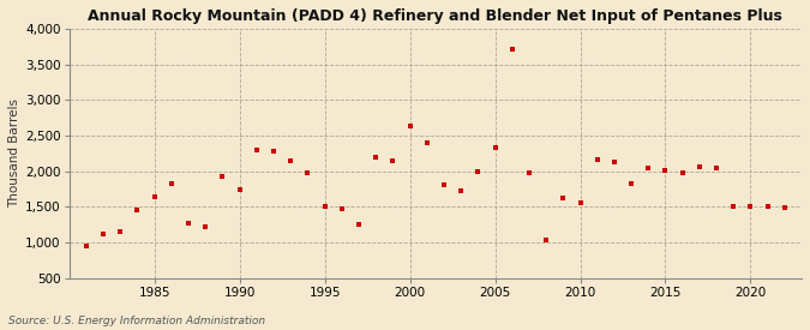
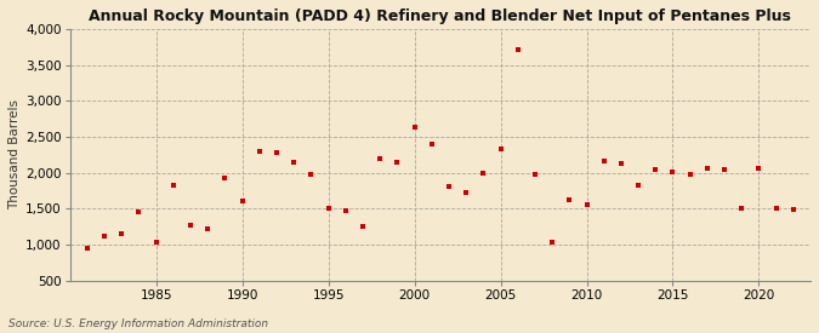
1985: 1,650 -> 1,040
1990: 1,750 -> 1,600
2020: 1,510 -> 2,060
